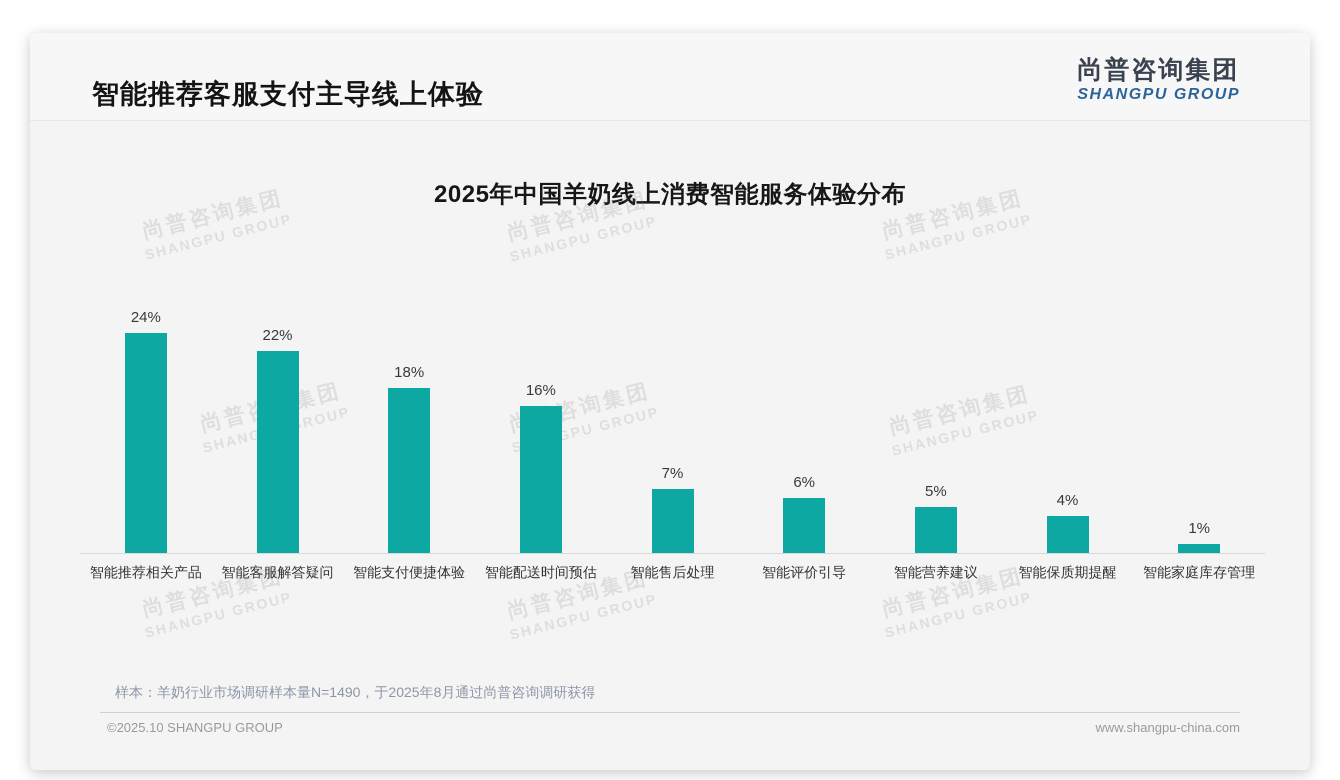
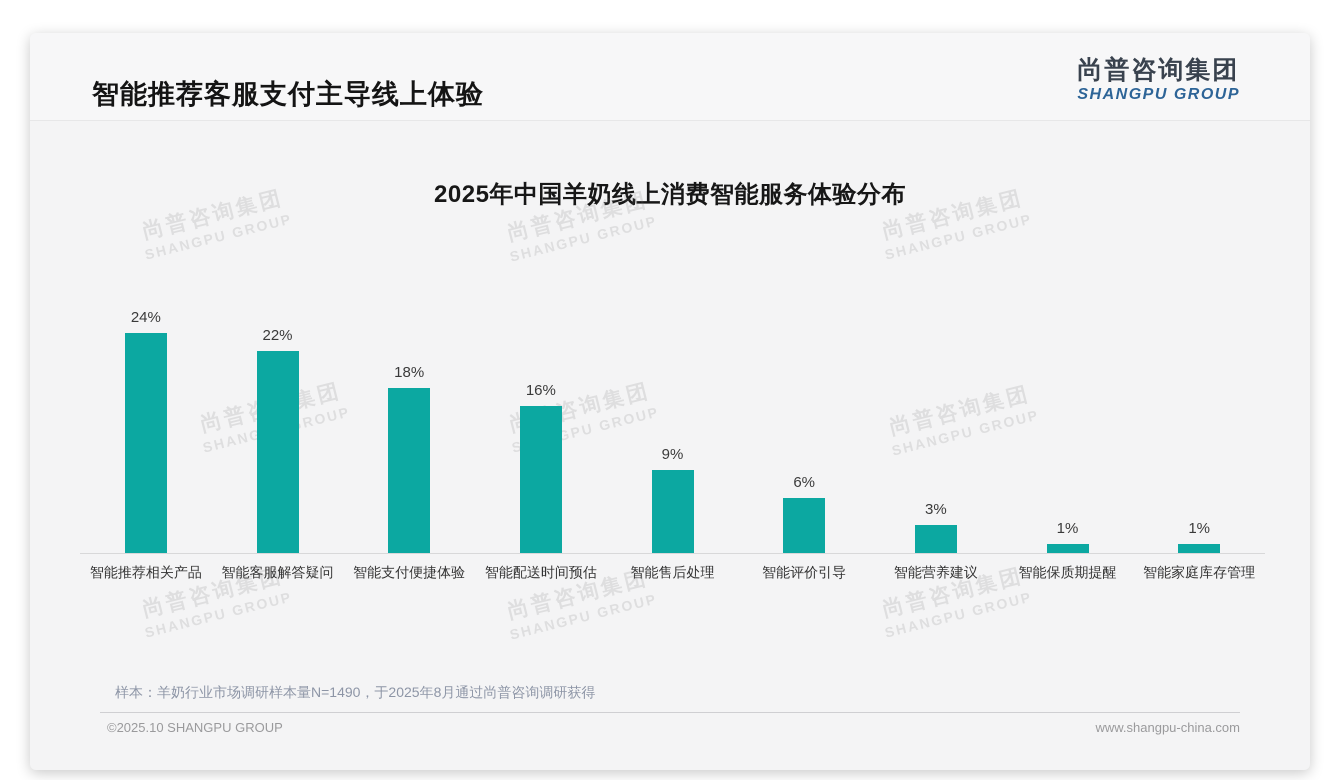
智能售后处理: 7% -> 9%
智能营养建议: 5% -> 3%
智能保质期提醒: 4% -> 1%
